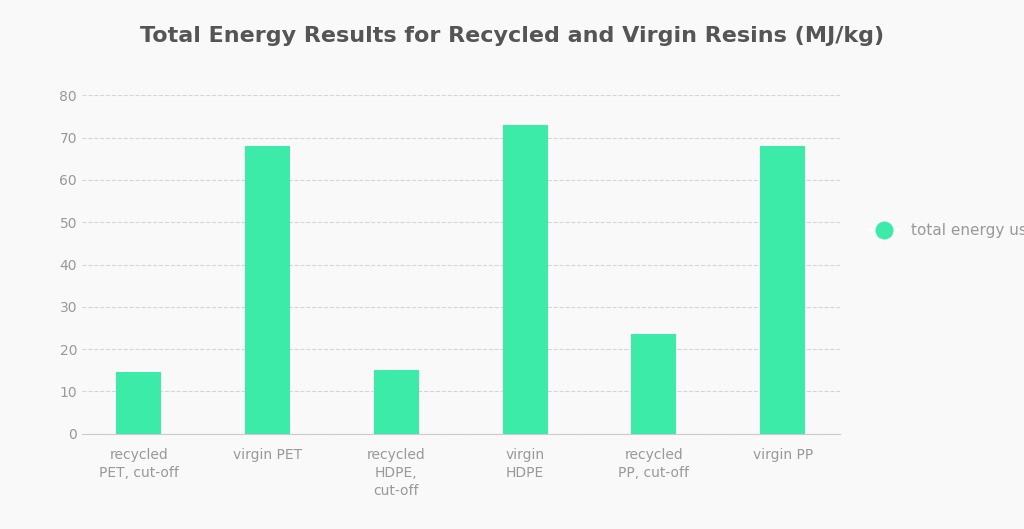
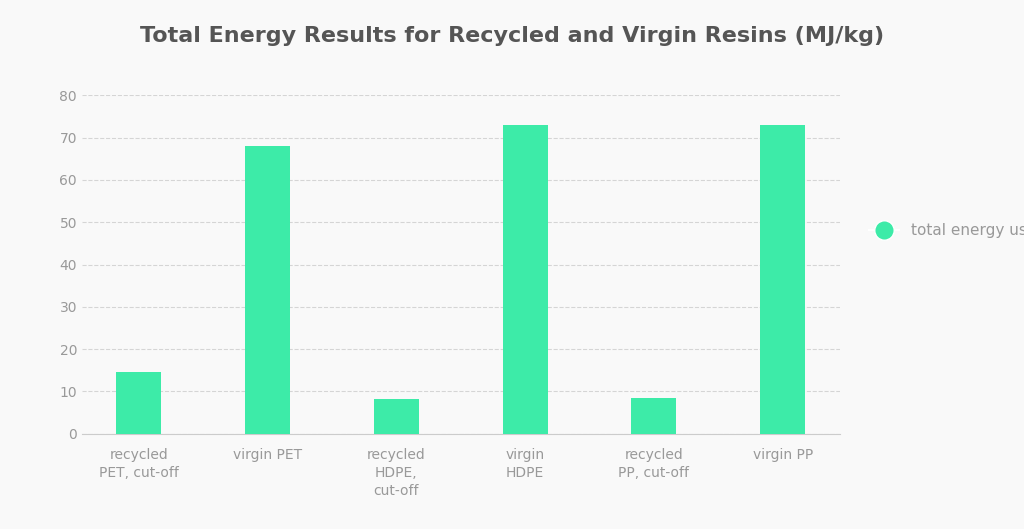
recycled HDPE, cut-off: 15.0 -> 8.2
recycled PP, cut-off: 23.5 -> 8.5
virgin PP: 68.0 -> 73.0
